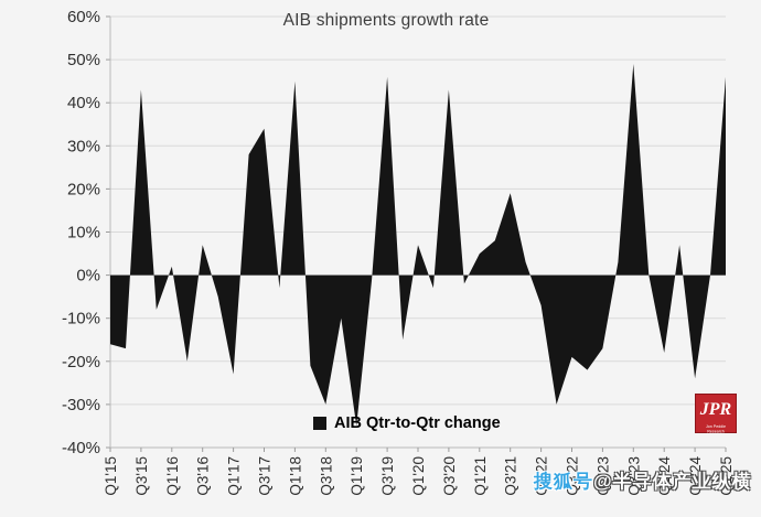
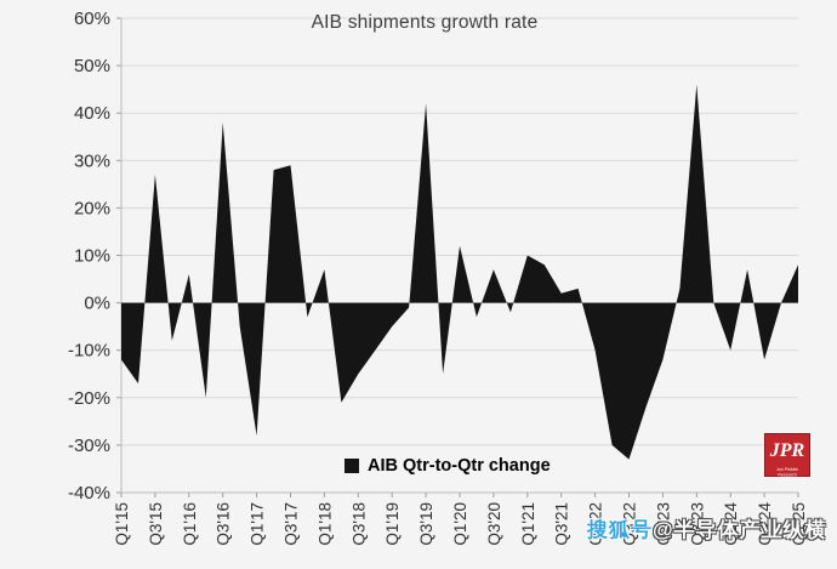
Q1'15: -16% -> -12%
Q3'15: 43% -> 27%
Q1'16: 2% -> 6%
Q3'16: 7% -> 38%
Q1'17: -23% -> -28%
Q3'17: 34% -> 29%
Q1'18: 45% -> 7%
Q3'18: -30% -> -15%
Q1'19: -35% -> -5%
Q3'19: 46% -> 42%
Q1'20: 7% -> 12%
Q3'20: 43% -> 7%
Q1'21: 5% -> 10%
Q3'21: 19% -> 2%
Q1'22: -7% -> -10%
Q3'22: -19% -> -33%
Q1'23: -17% -> -12%
Q3'23: 49% -> 46%
Q1'24: -18% -> -10%
Q3'24: -24% -> -12%
Q1'25: 46% -> 8%
